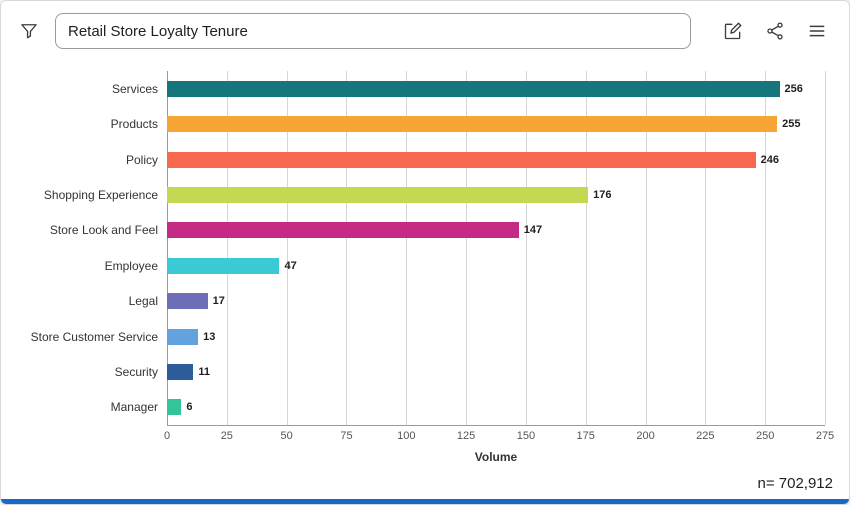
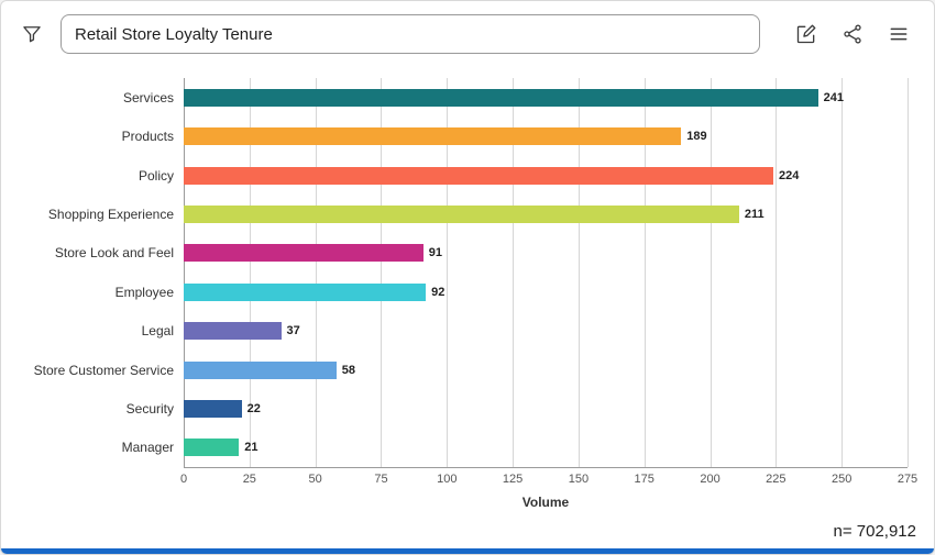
Services: 256 -> 241
Products: 255 -> 189
Policy: 246 -> 224
Shopping Experience: 176 -> 211
Store Look and Feel: 147 -> 91
Employee: 47 -> 92
Legal: 17 -> 37
Store Customer Service: 13 -> 58
Security: 11 -> 22
Manager: 6 -> 21
